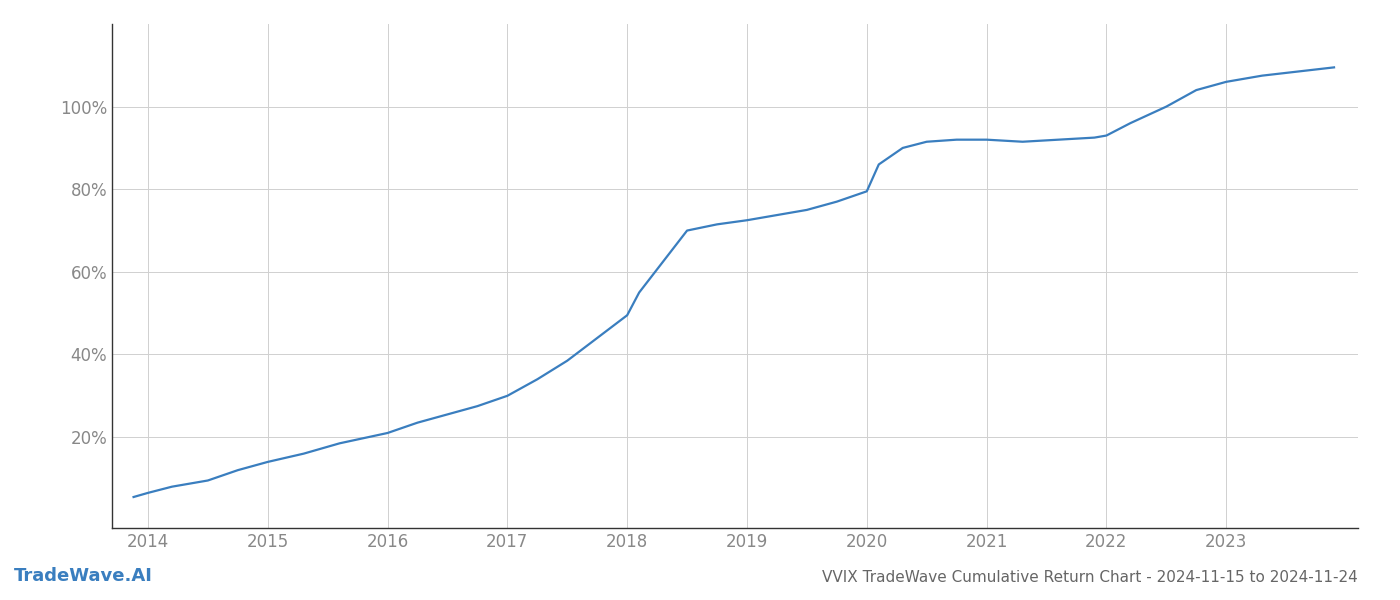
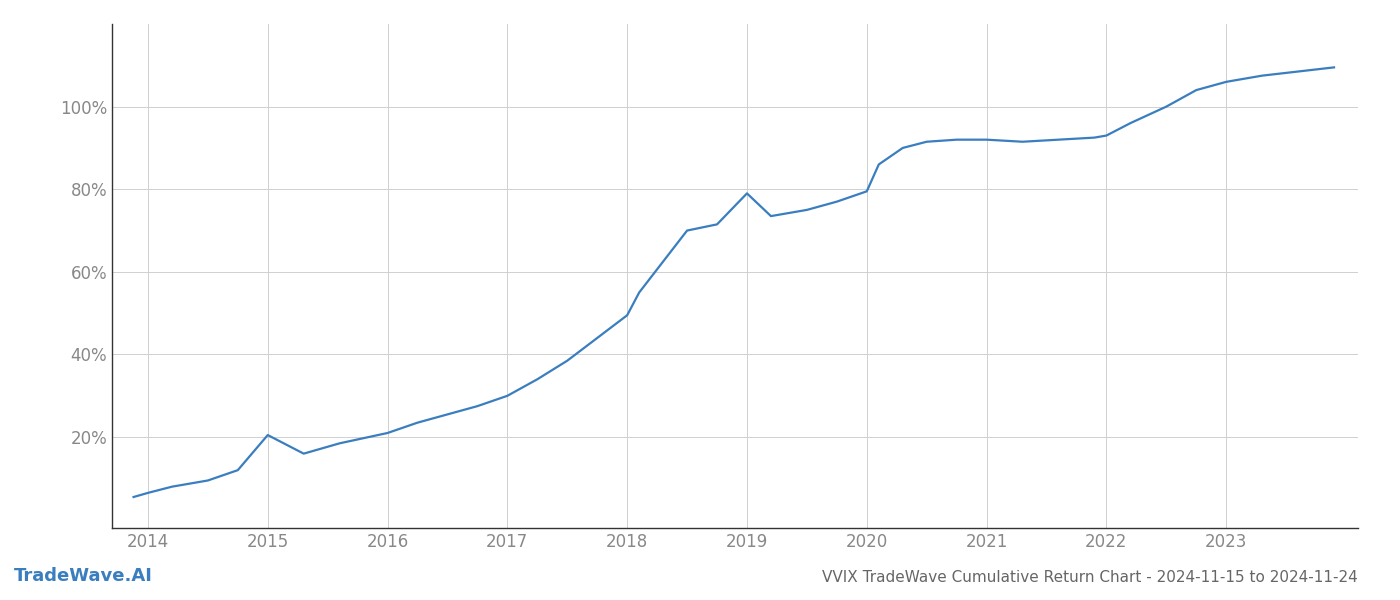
2015: 14.0% -> 20.5%
2019: 72.5% -> 79.0%
